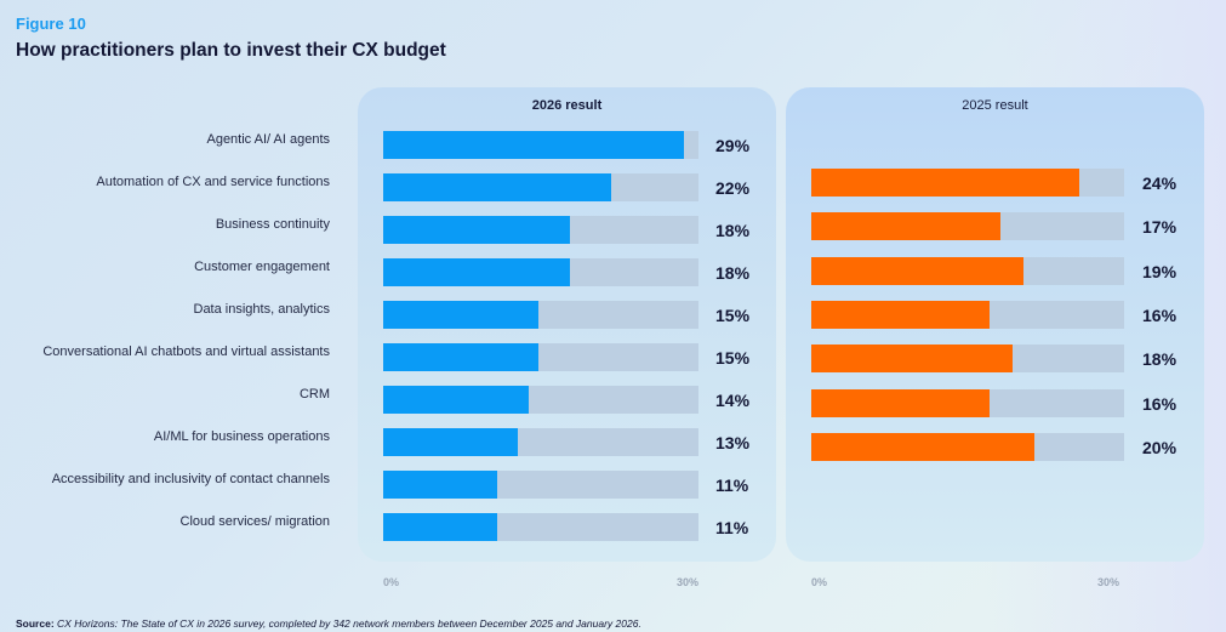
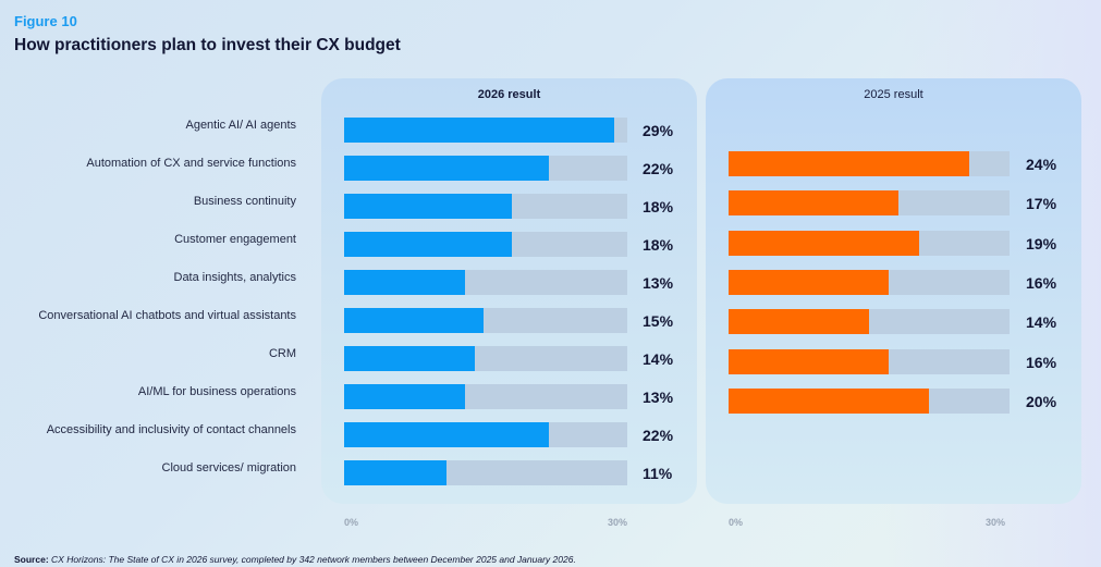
2026 result/Data insights, analytics: 15% -> 13%
2025 result/Conversational AI chatbots and virtual assistants: 18% -> 14%
2026 result/Accessibility and inclusivity of contact channels: 11% -> 22%
